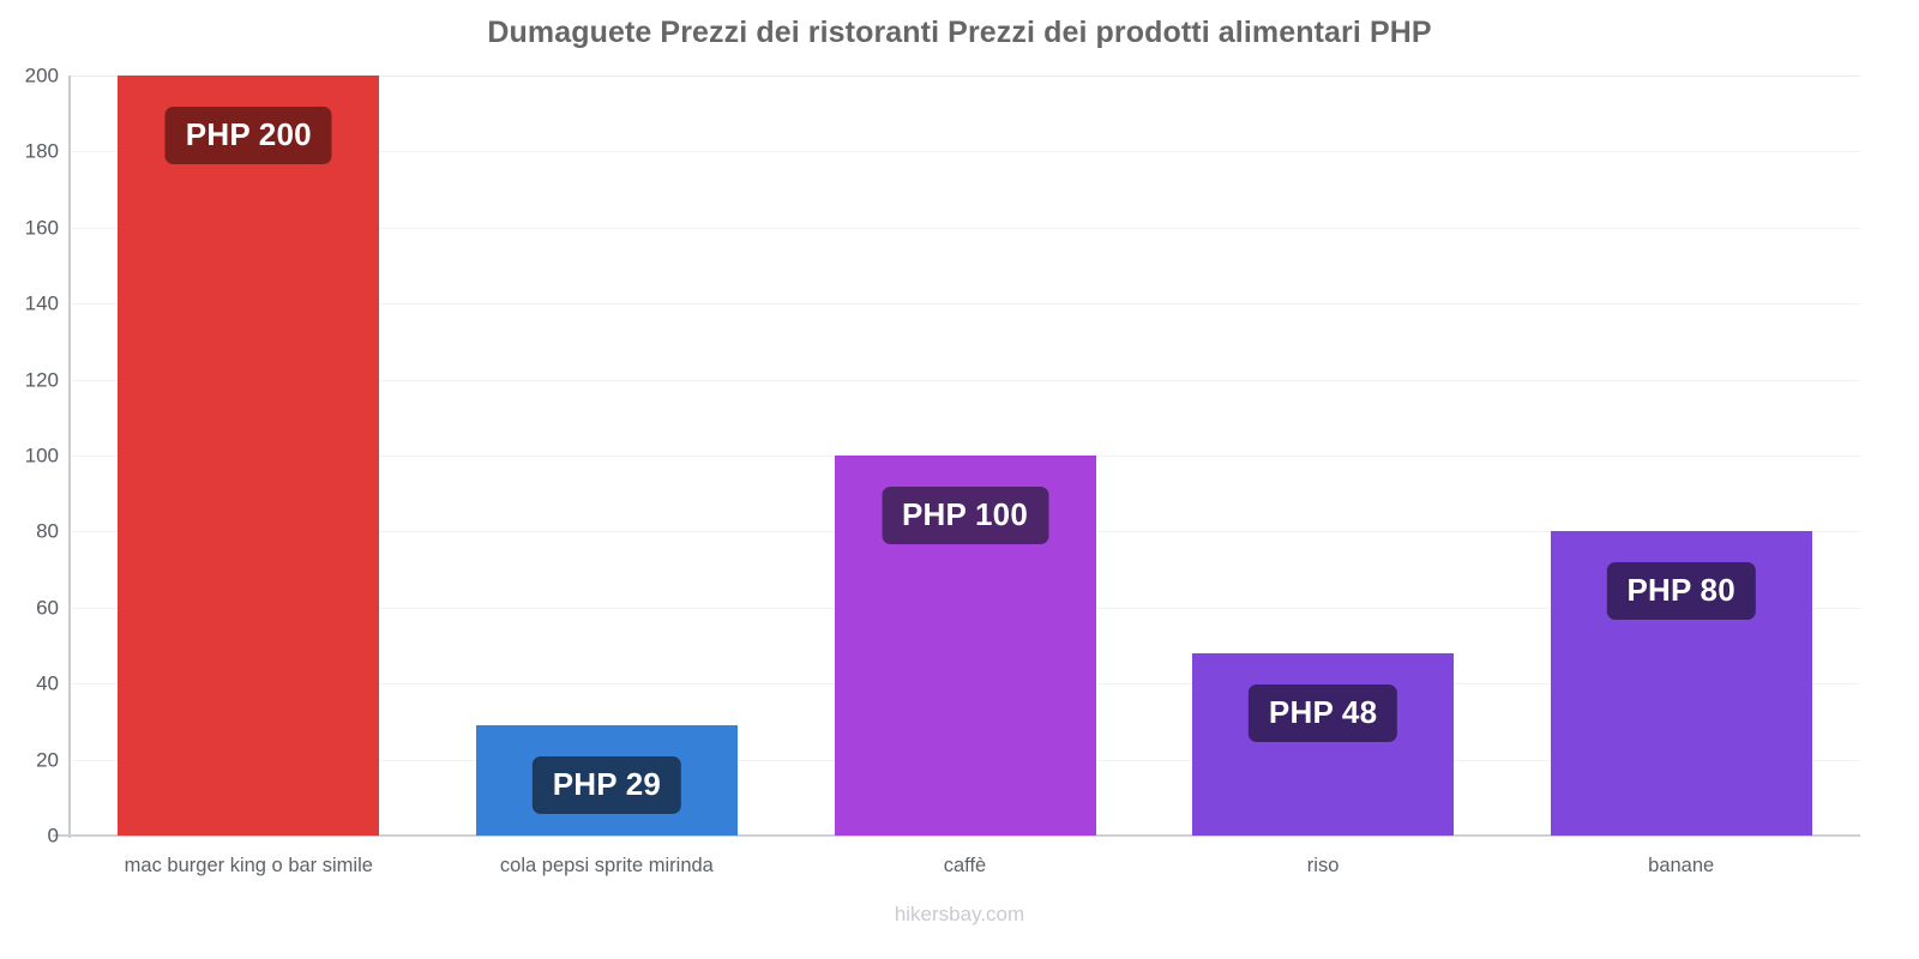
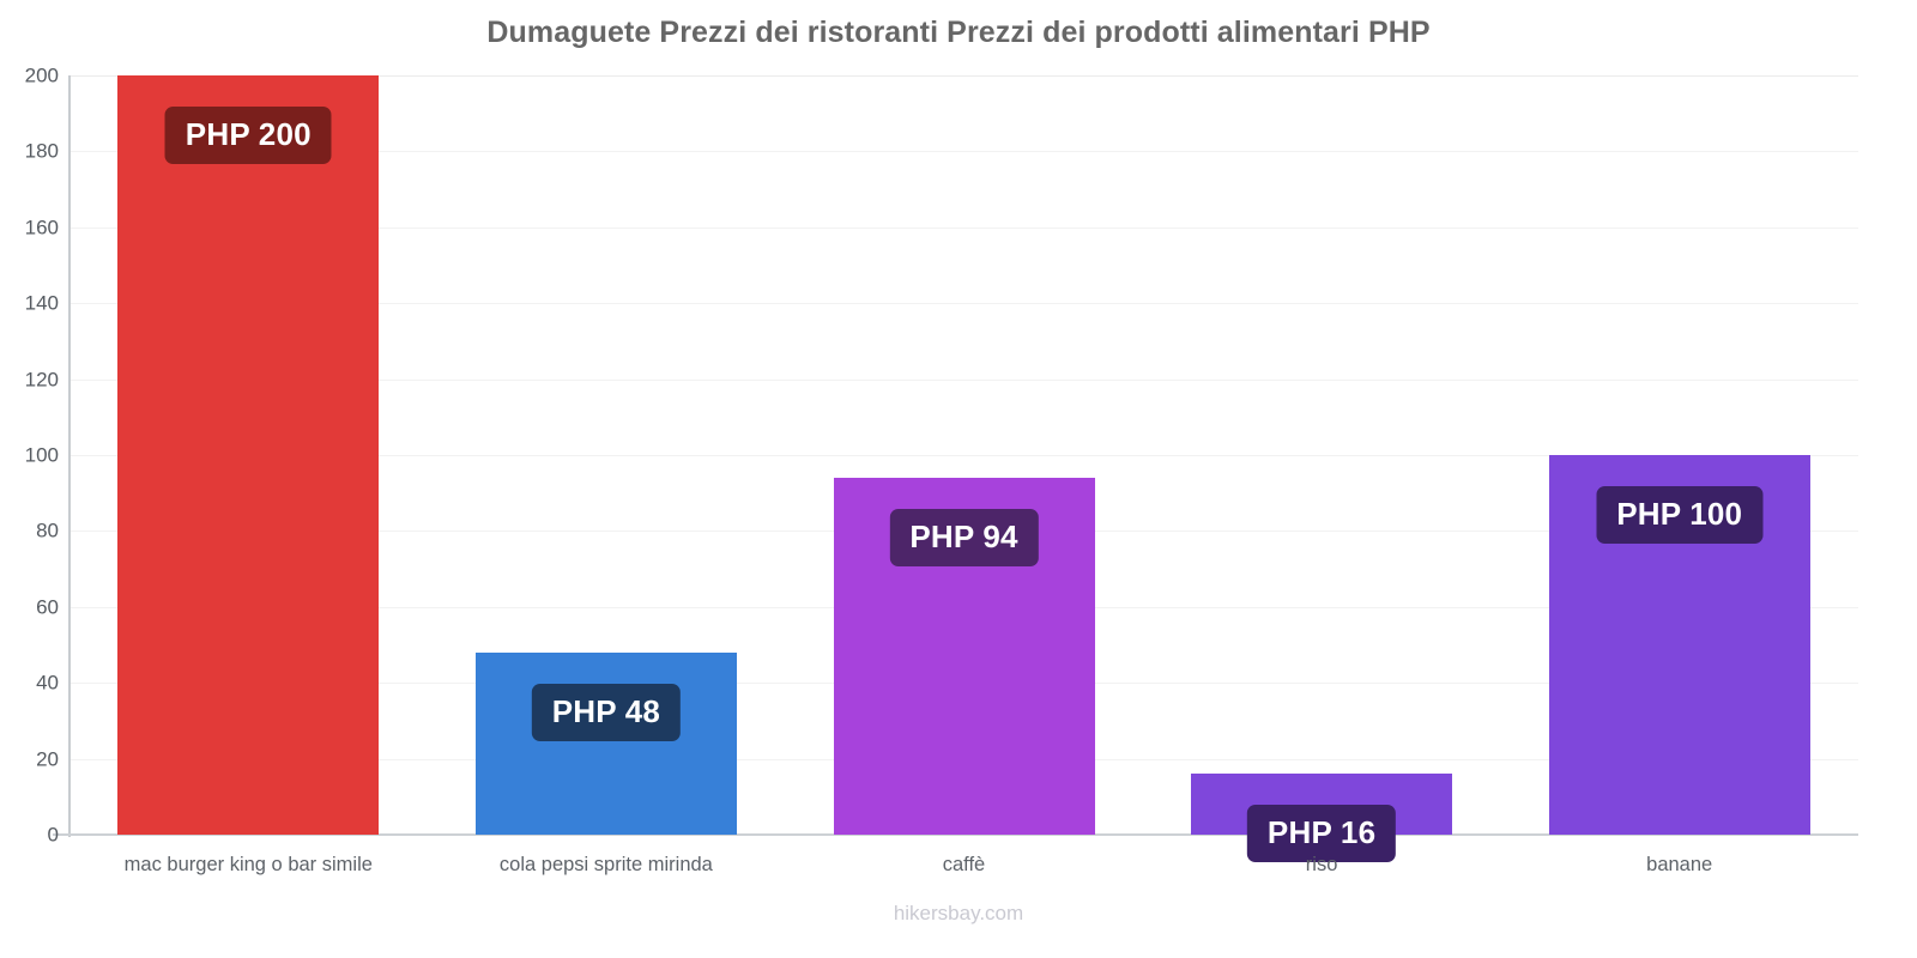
cola pepsi sprite mirinda: 29 -> 48
caffè: 100 -> 94
riso: 48 -> 16
banane: 80 -> 100
